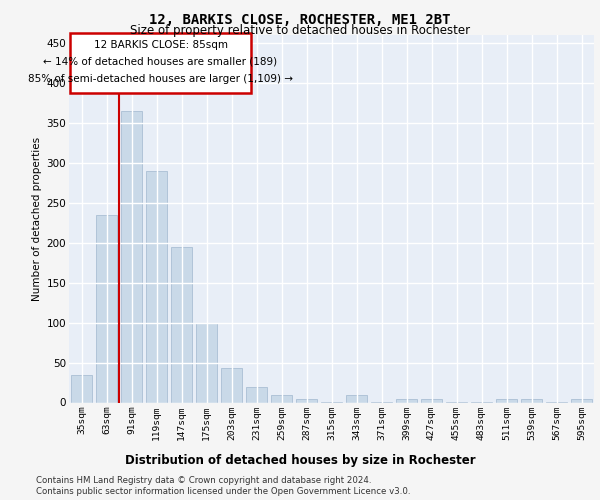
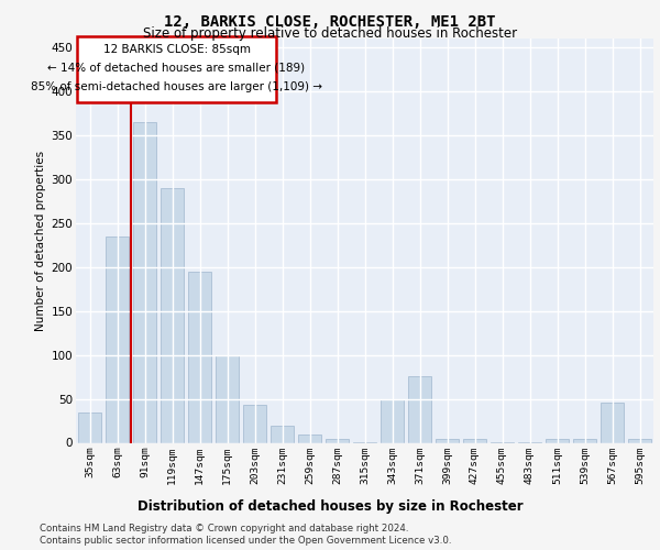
343sqm: 10 -> 50
371sqm: 1 -> 76
567sqm: 1 -> 46
